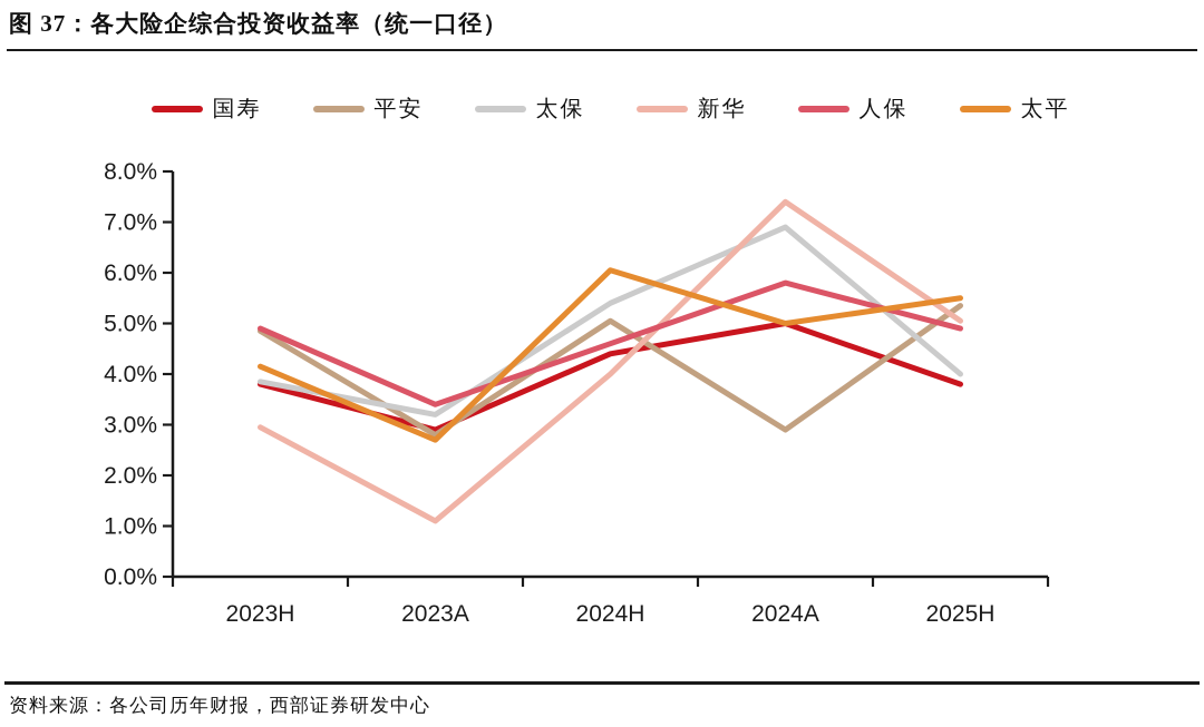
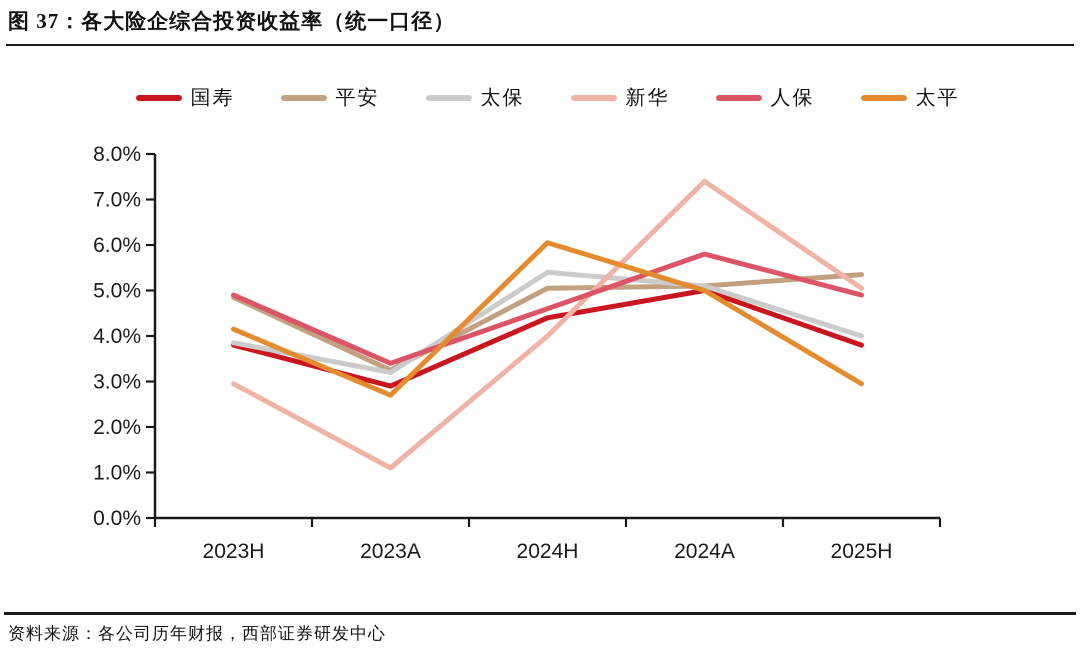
平安/2023A: 2.8% -> 3.2%
平安/2024A: 2.9% -> 5.1%
太保/2024A: 6.9% -> 5.1%
太平/2025H: 5.5% -> 3.0%
